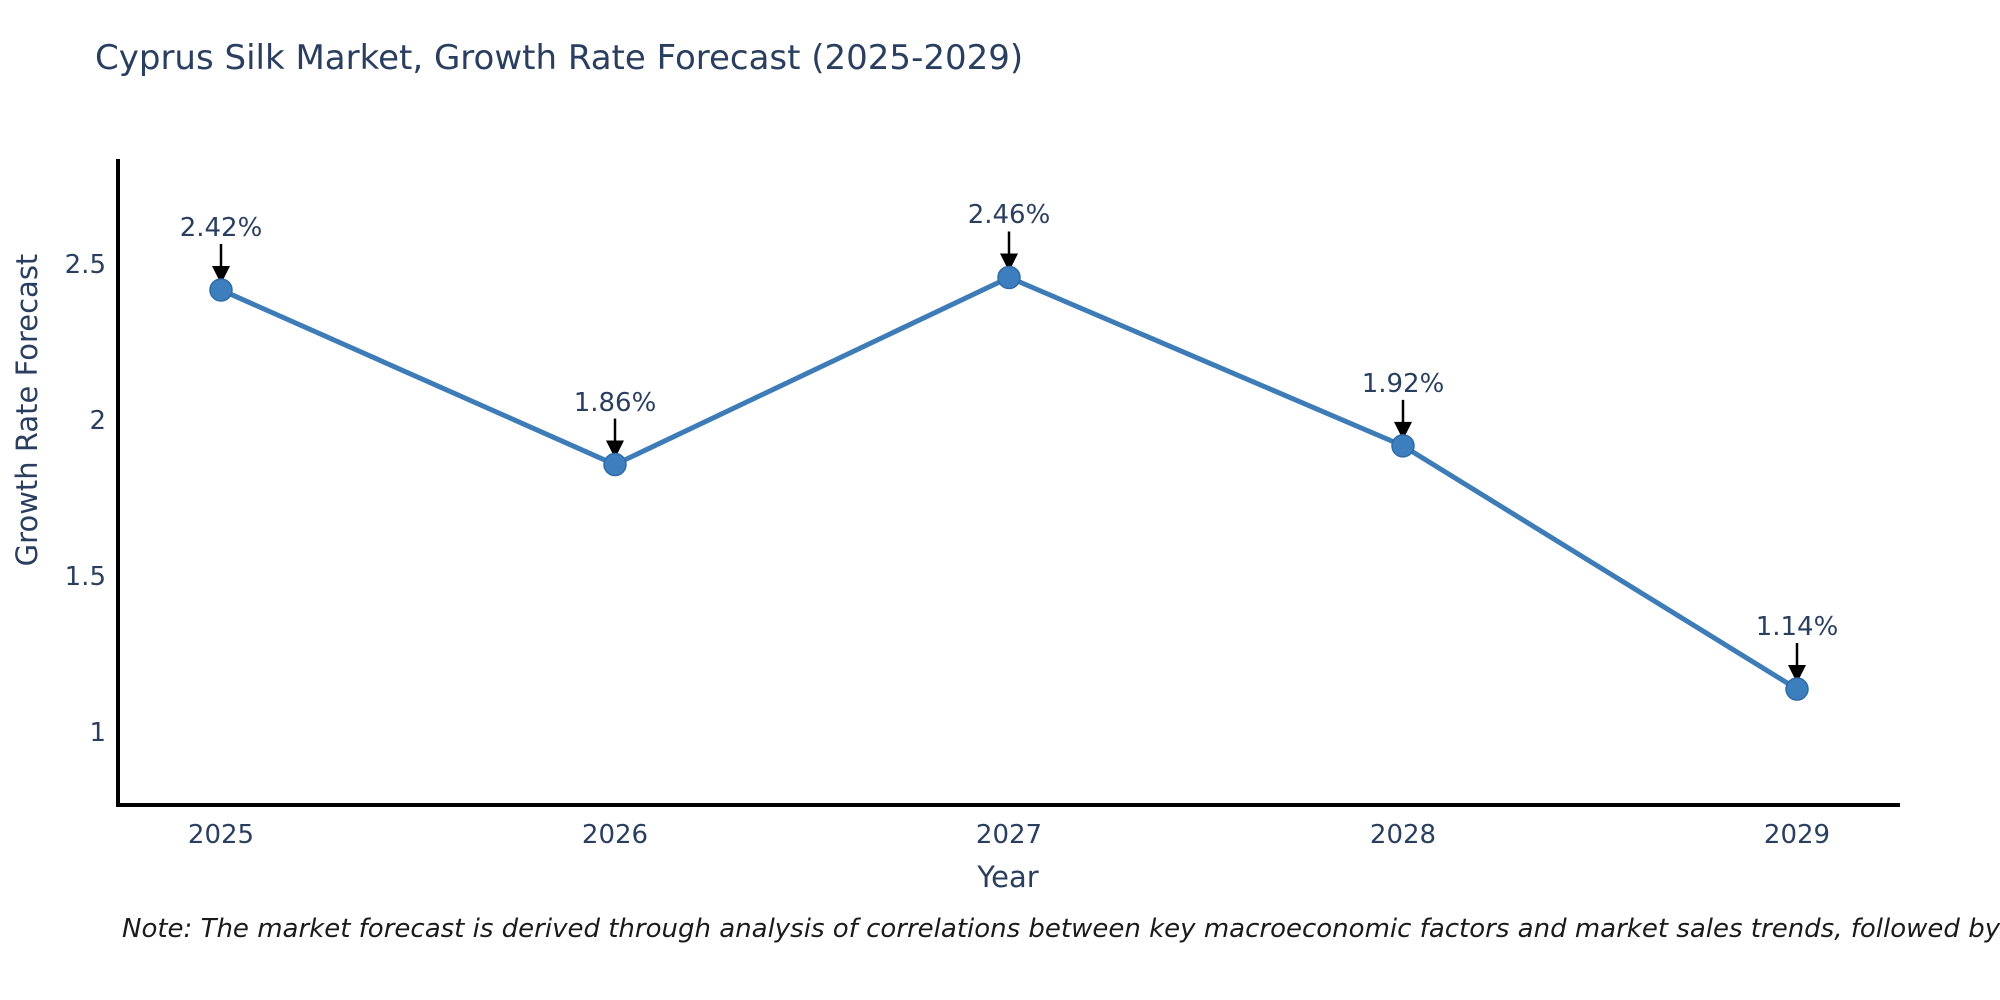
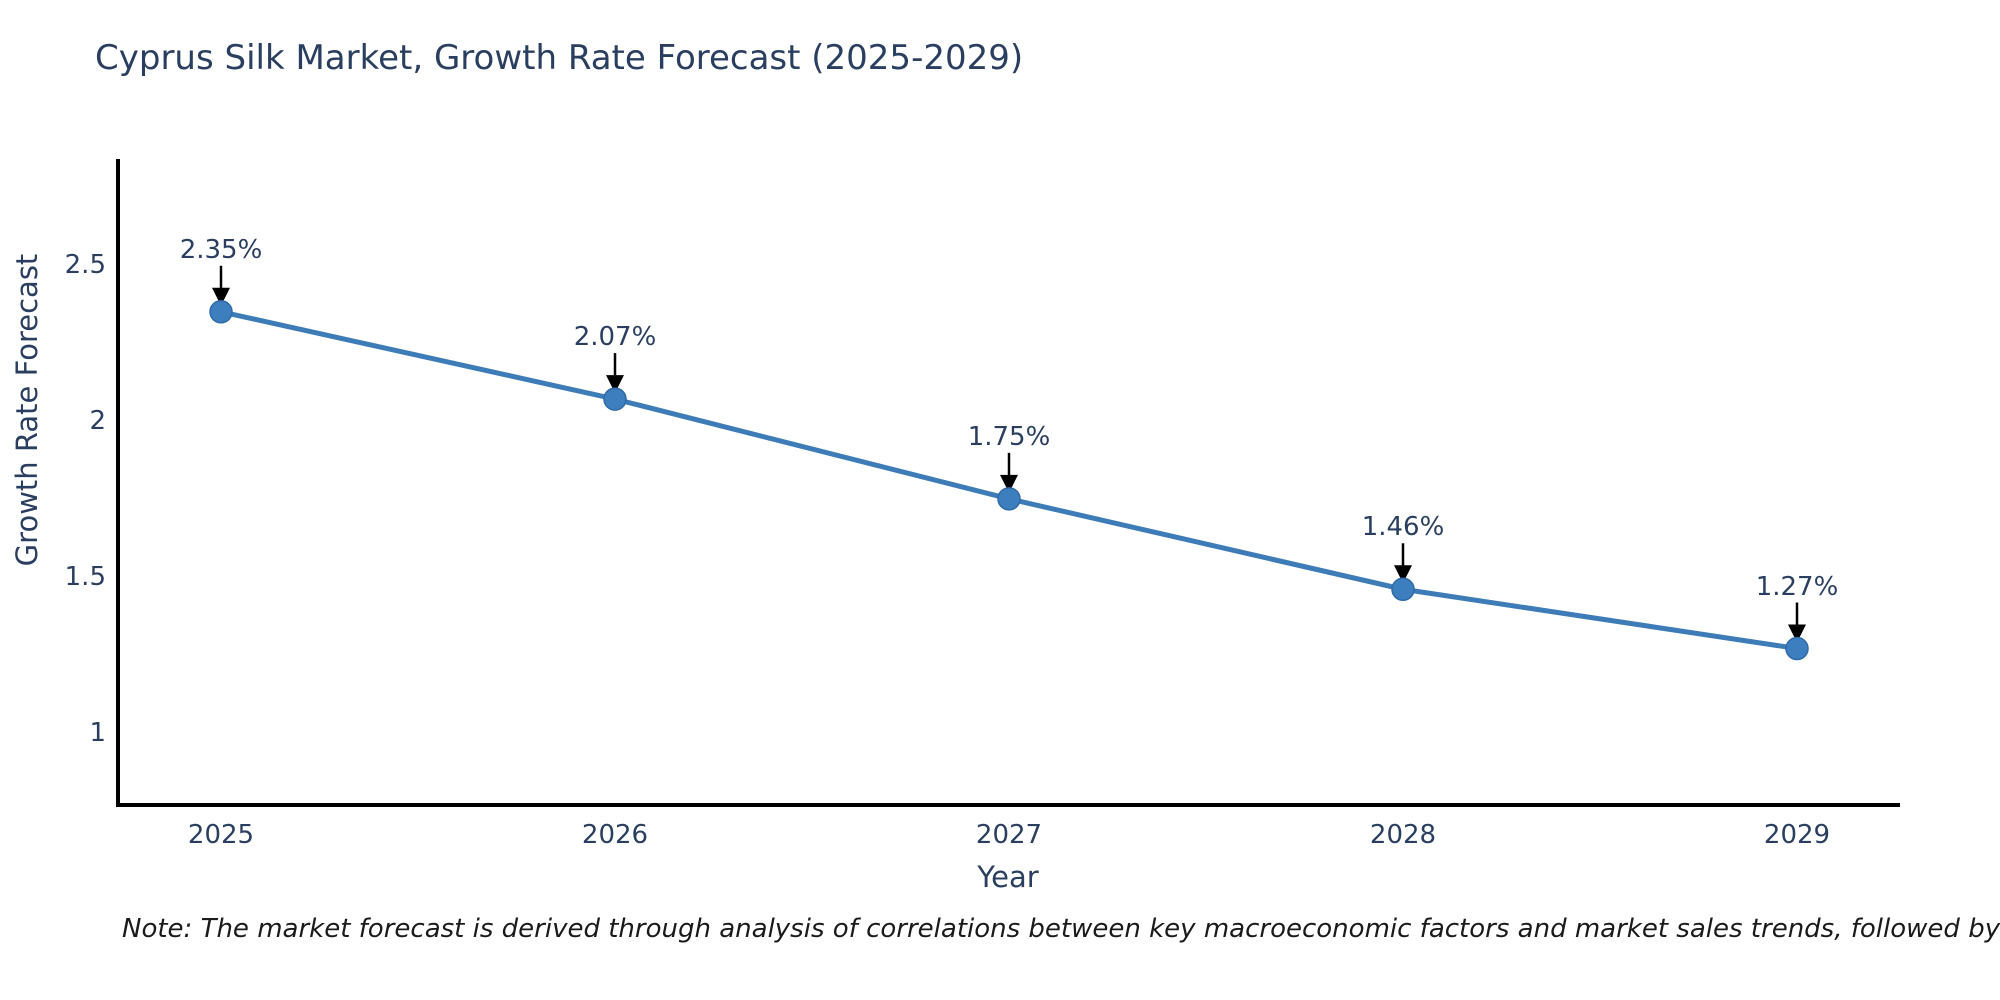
2025: 2.42% -> 2.35%
2026: 1.86% -> 2.07%
2027: 2.46% -> 1.75%
2028: 1.92% -> 1.46%
2029: 1.14% -> 1.27%
